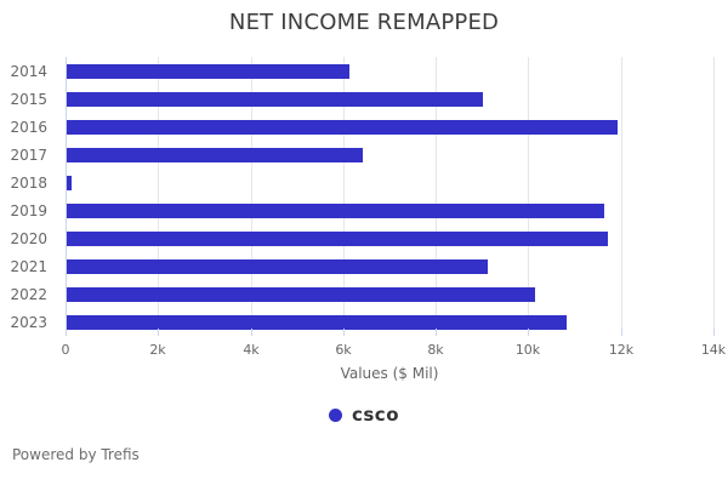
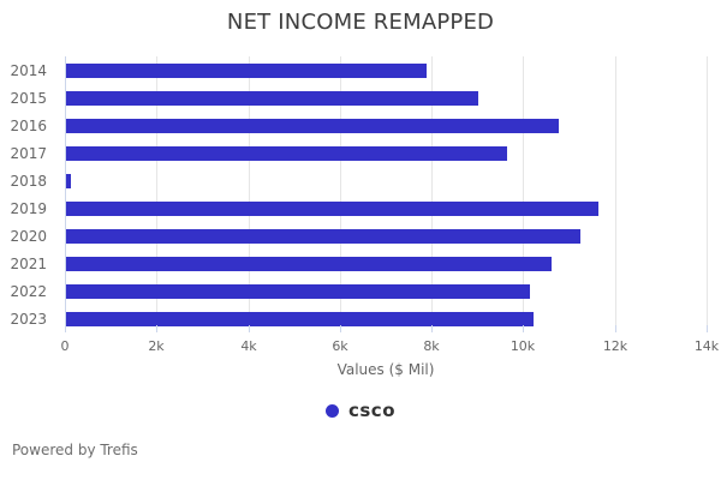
2014: 6.1k -> 7.9k
2016: 11.9k -> 10.7k
2017: 6.4k -> 9.6k
2020: 11.7k -> 11.2k
2021: 9.1k -> 10.6k
2023: 10.8k -> 10.2k
